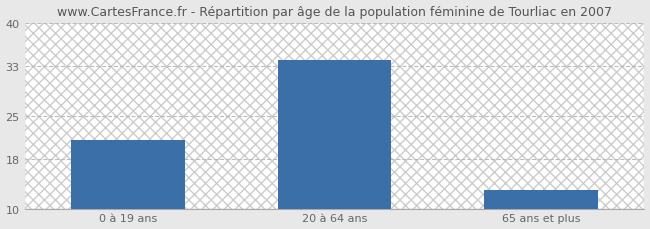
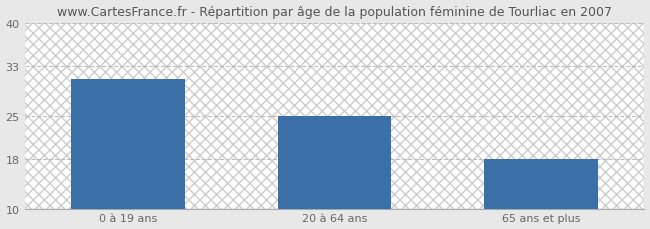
0 à 19 ans: 21 -> 31
20 à 64 ans: 34 -> 25
65 ans et plus: 13 -> 18
